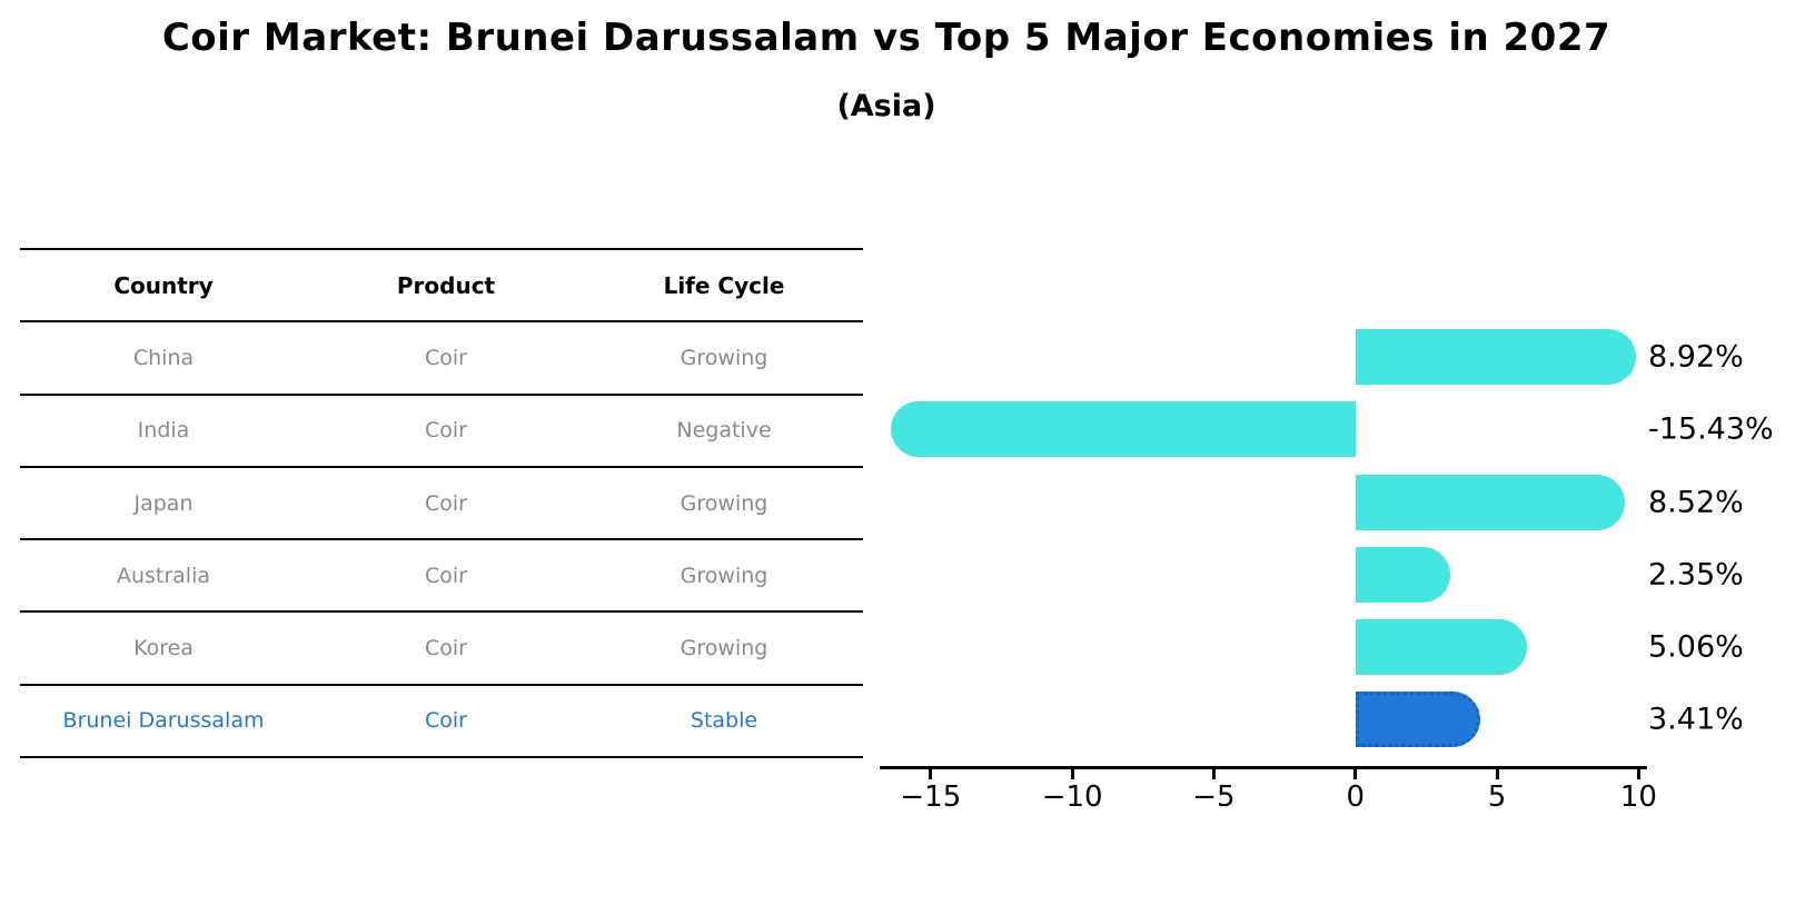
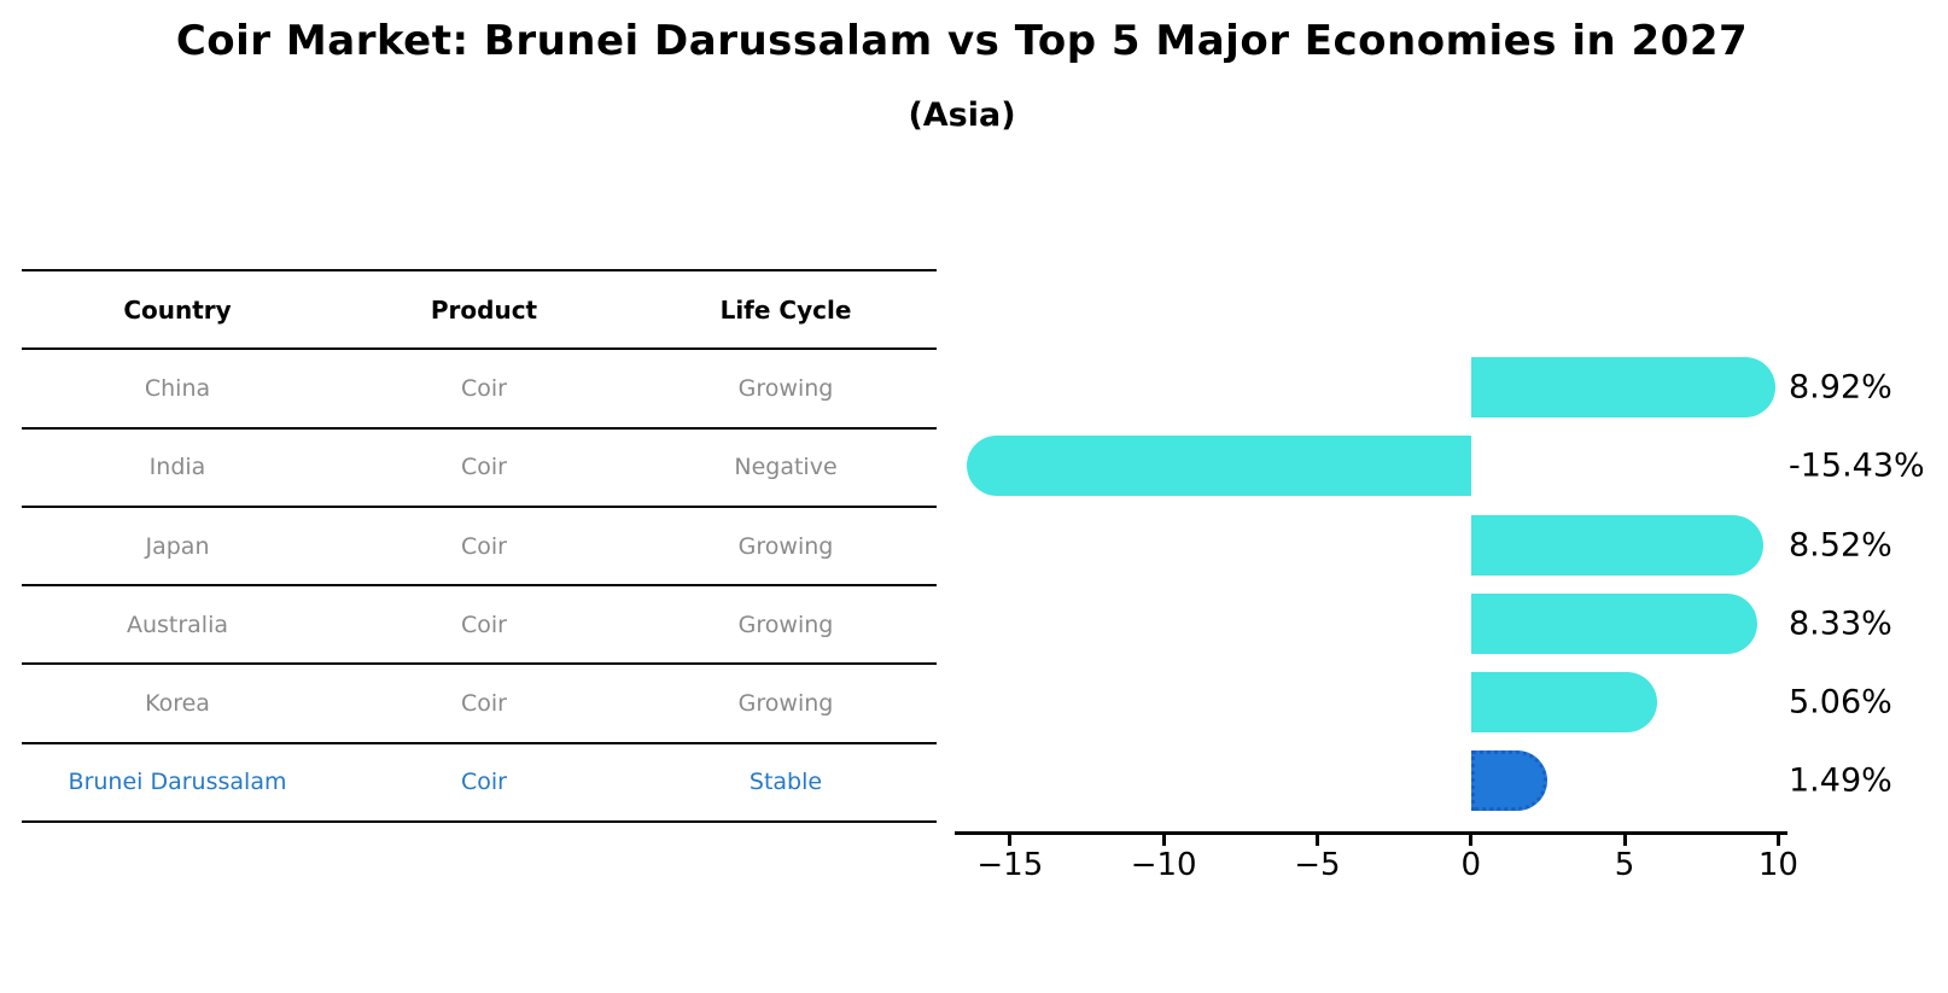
Australia: 2.35% -> 8.33%
Brunei Darussalam: 3.41% -> 1.49%
